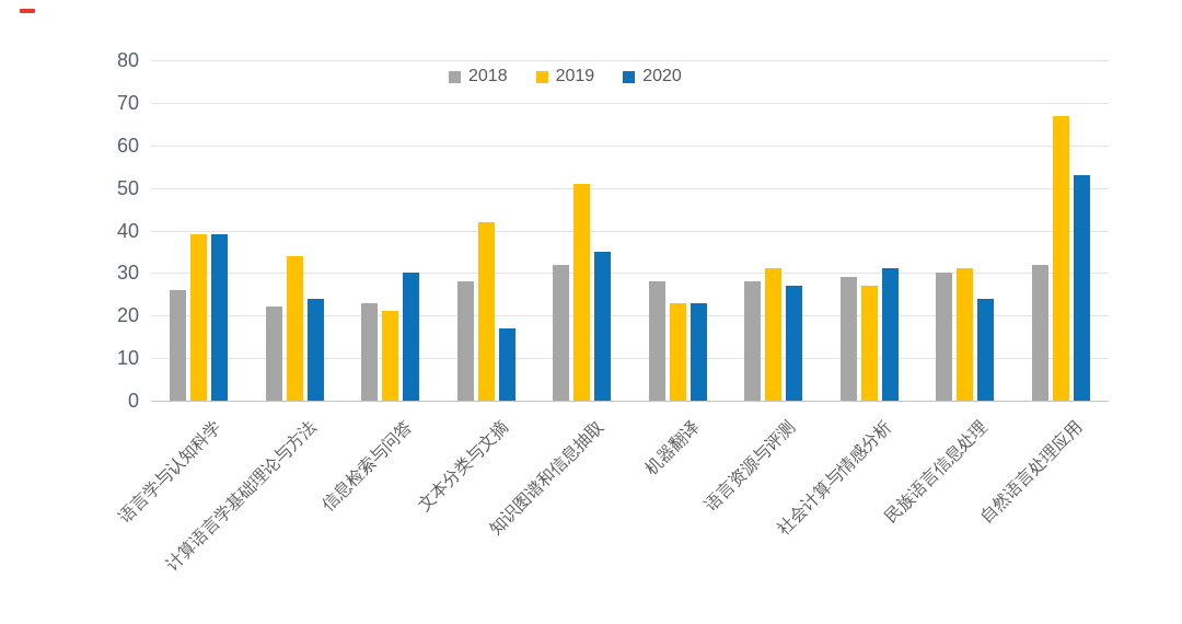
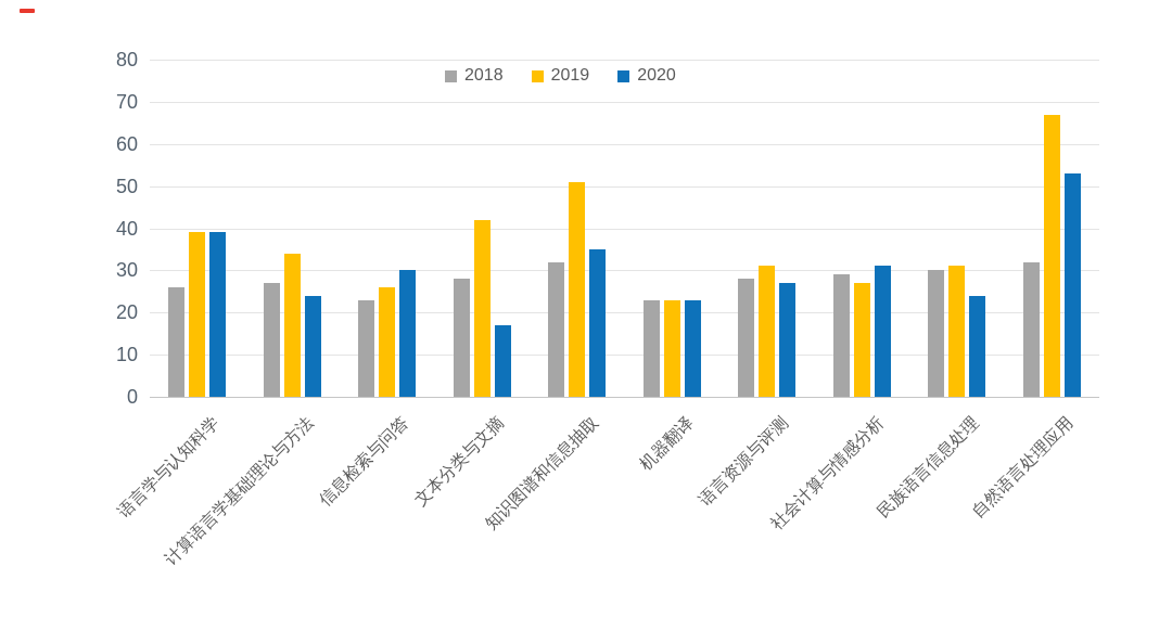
2018/计算语言学基础理论与方法: 22 -> 27
2019/信息检索与问答: 21 -> 26
2018/机器翻译: 28 -> 23
